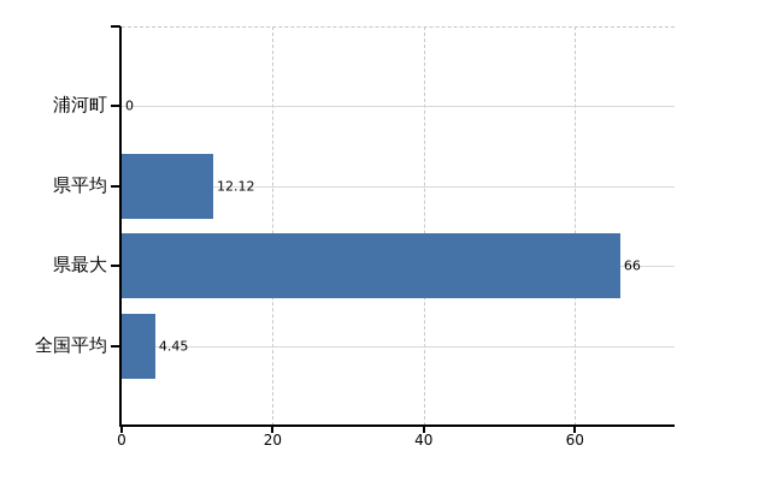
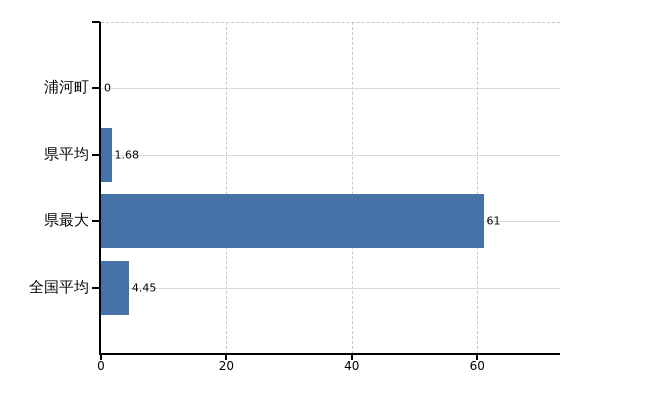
県平均: 12.12 -> 1.68
県最大: 66 -> 61
